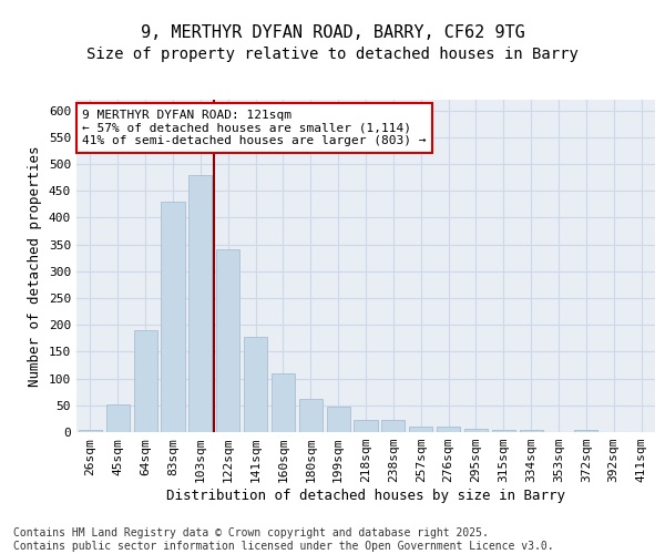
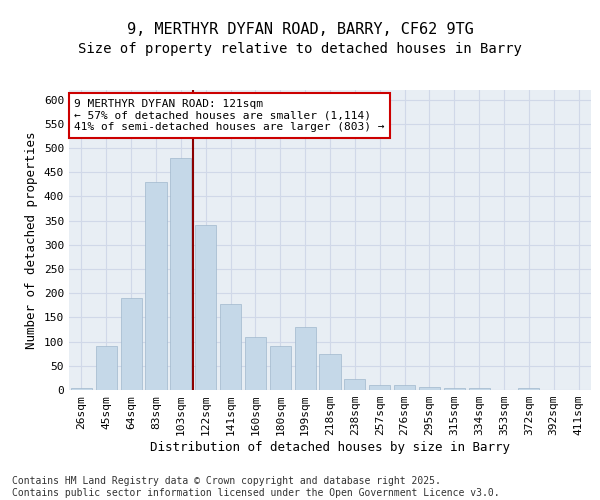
45sqm: 52 -> 90
180sqm: 62 -> 90
199sqm: 47 -> 130
218sqm: 22 -> 75
